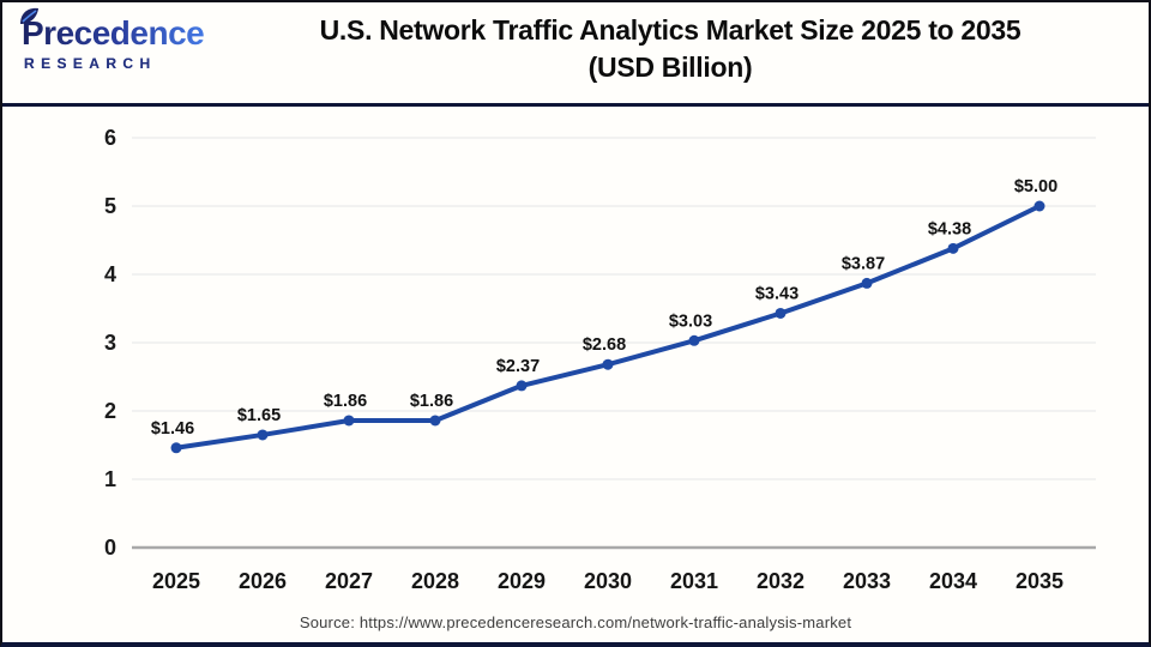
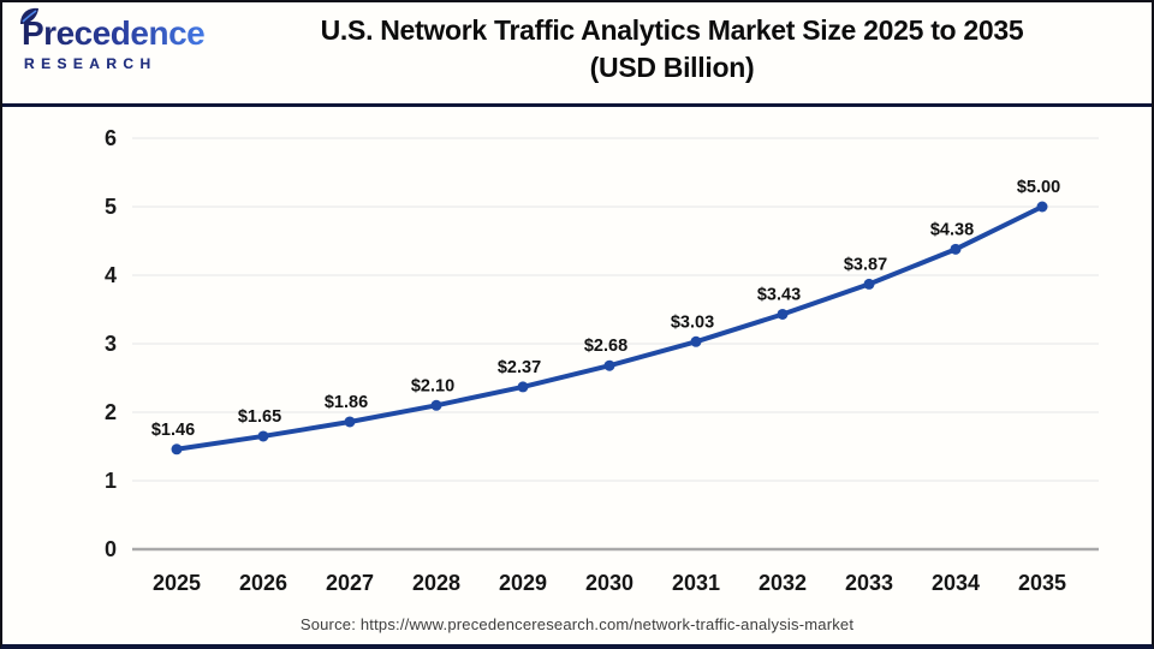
2028: $1.86 -> $2.10
